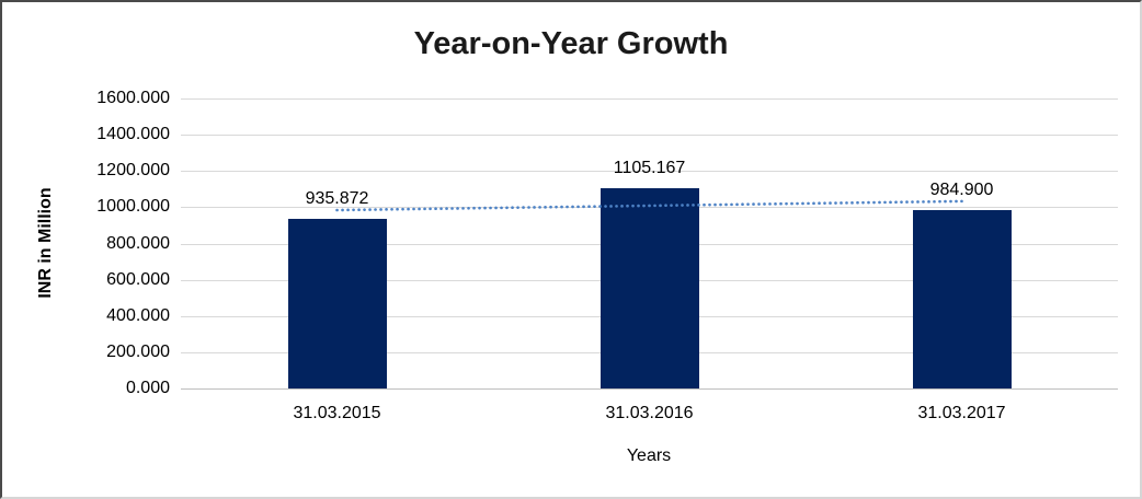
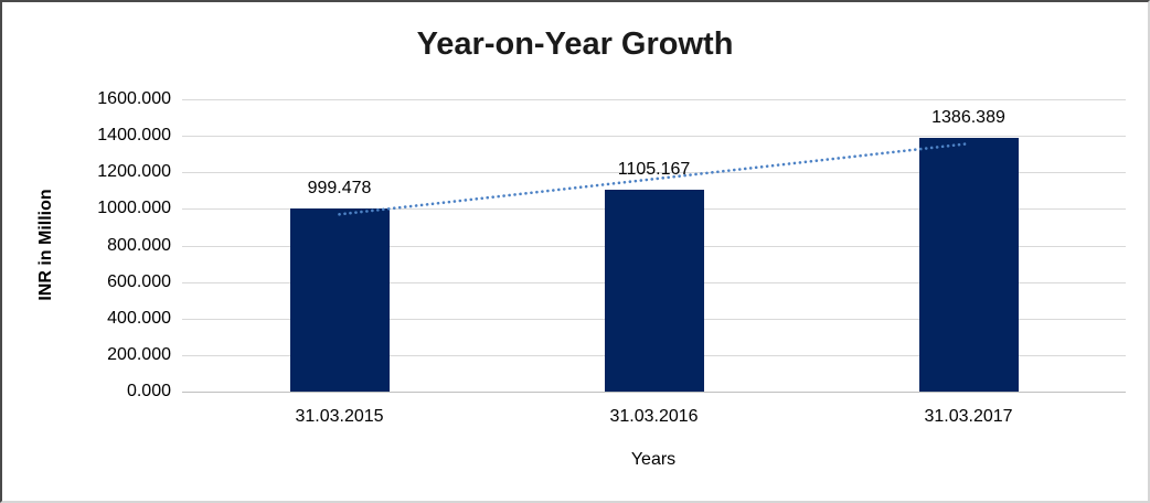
31.03.2015: 935.872 -> 999.478
31.03.2017: 984.900 -> 1386.389
